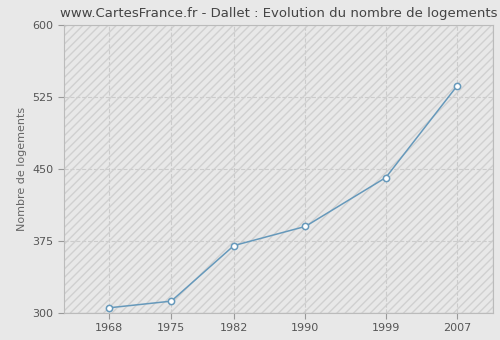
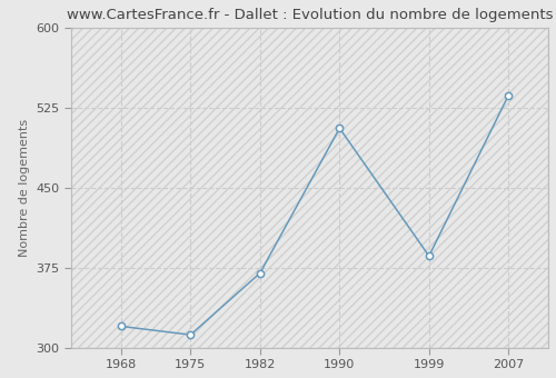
1968: 305 -> 320
1990: 390 -> 506
1999: 441 -> 386
